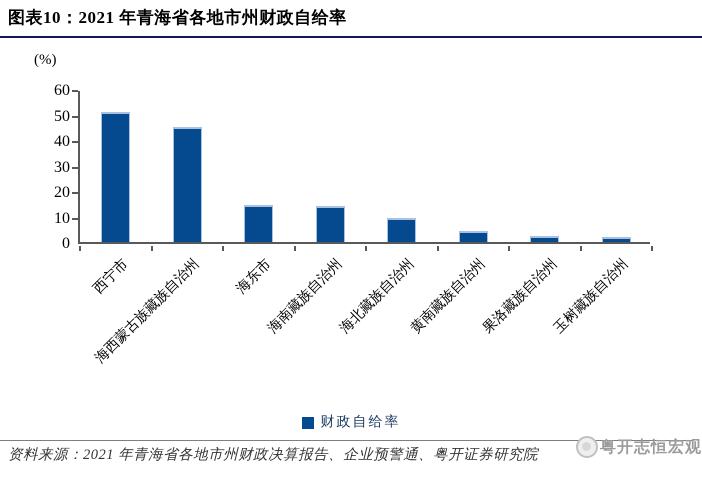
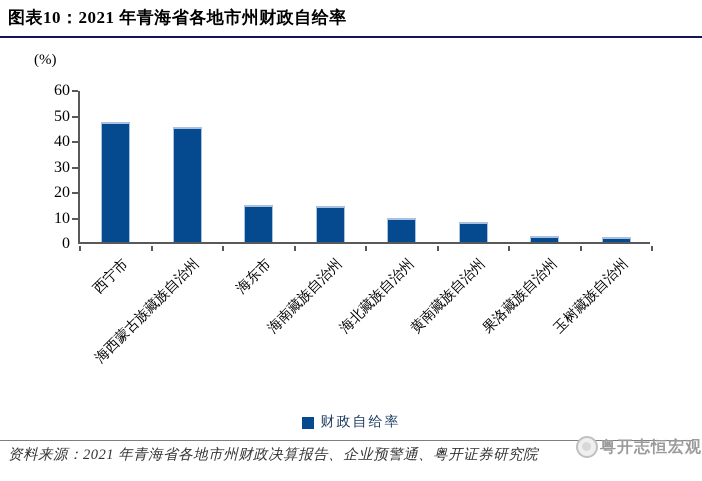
西宁市: 51 -> 47
黄南藏族自治州: 4 -> 8
